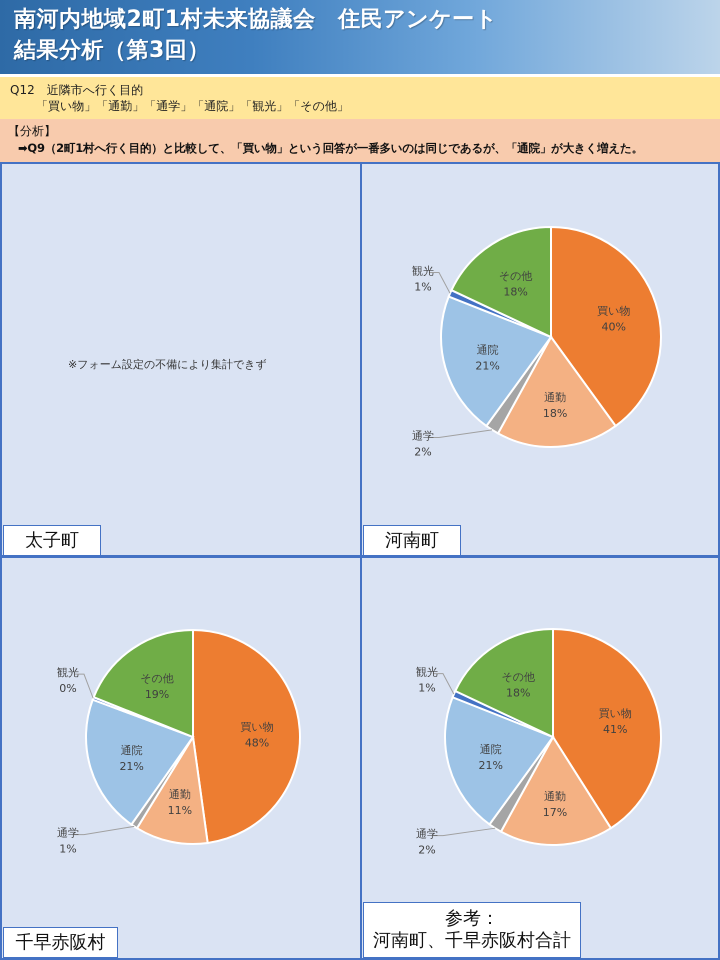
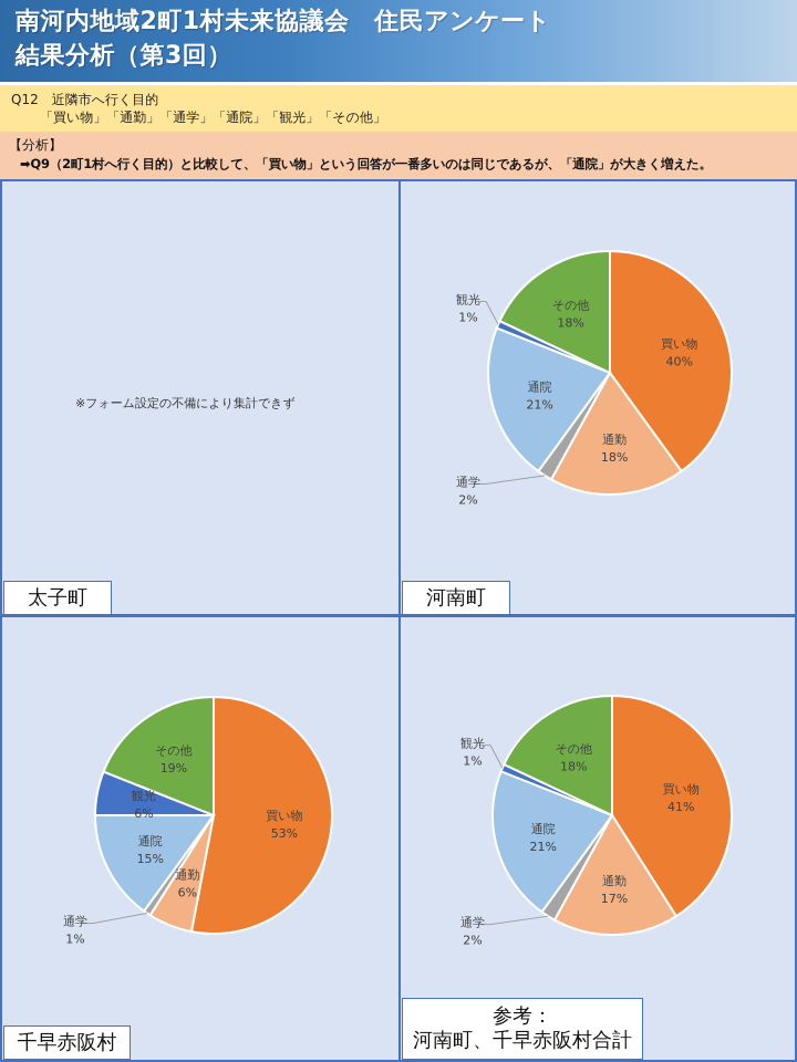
千早赤阪村/買い物: 48% -> 53%
千早赤阪村/通勤: 11% -> 6%
千早赤阪村/通院: 21% -> 15%
千早赤阪村/観光: 0% -> 6%
